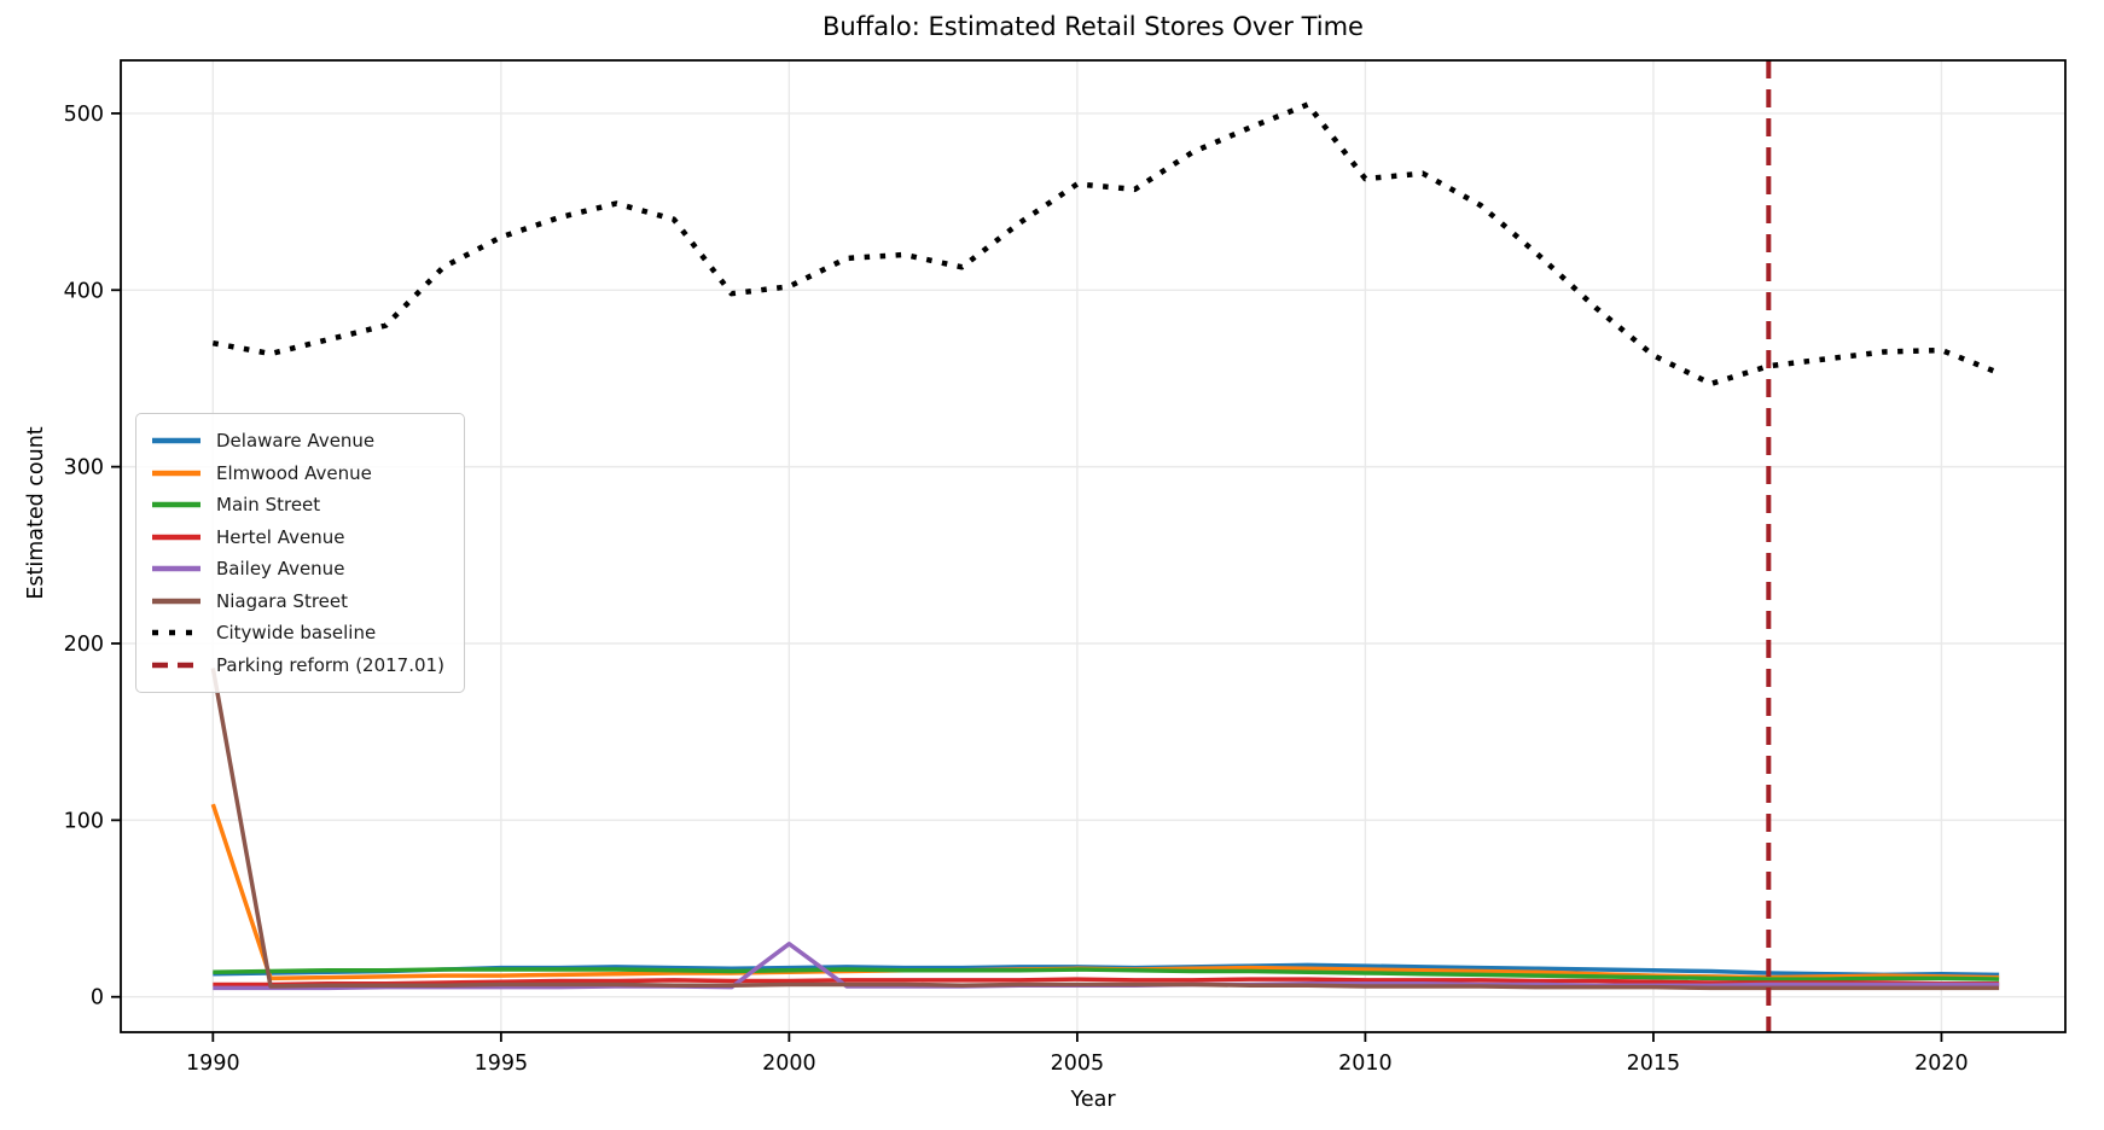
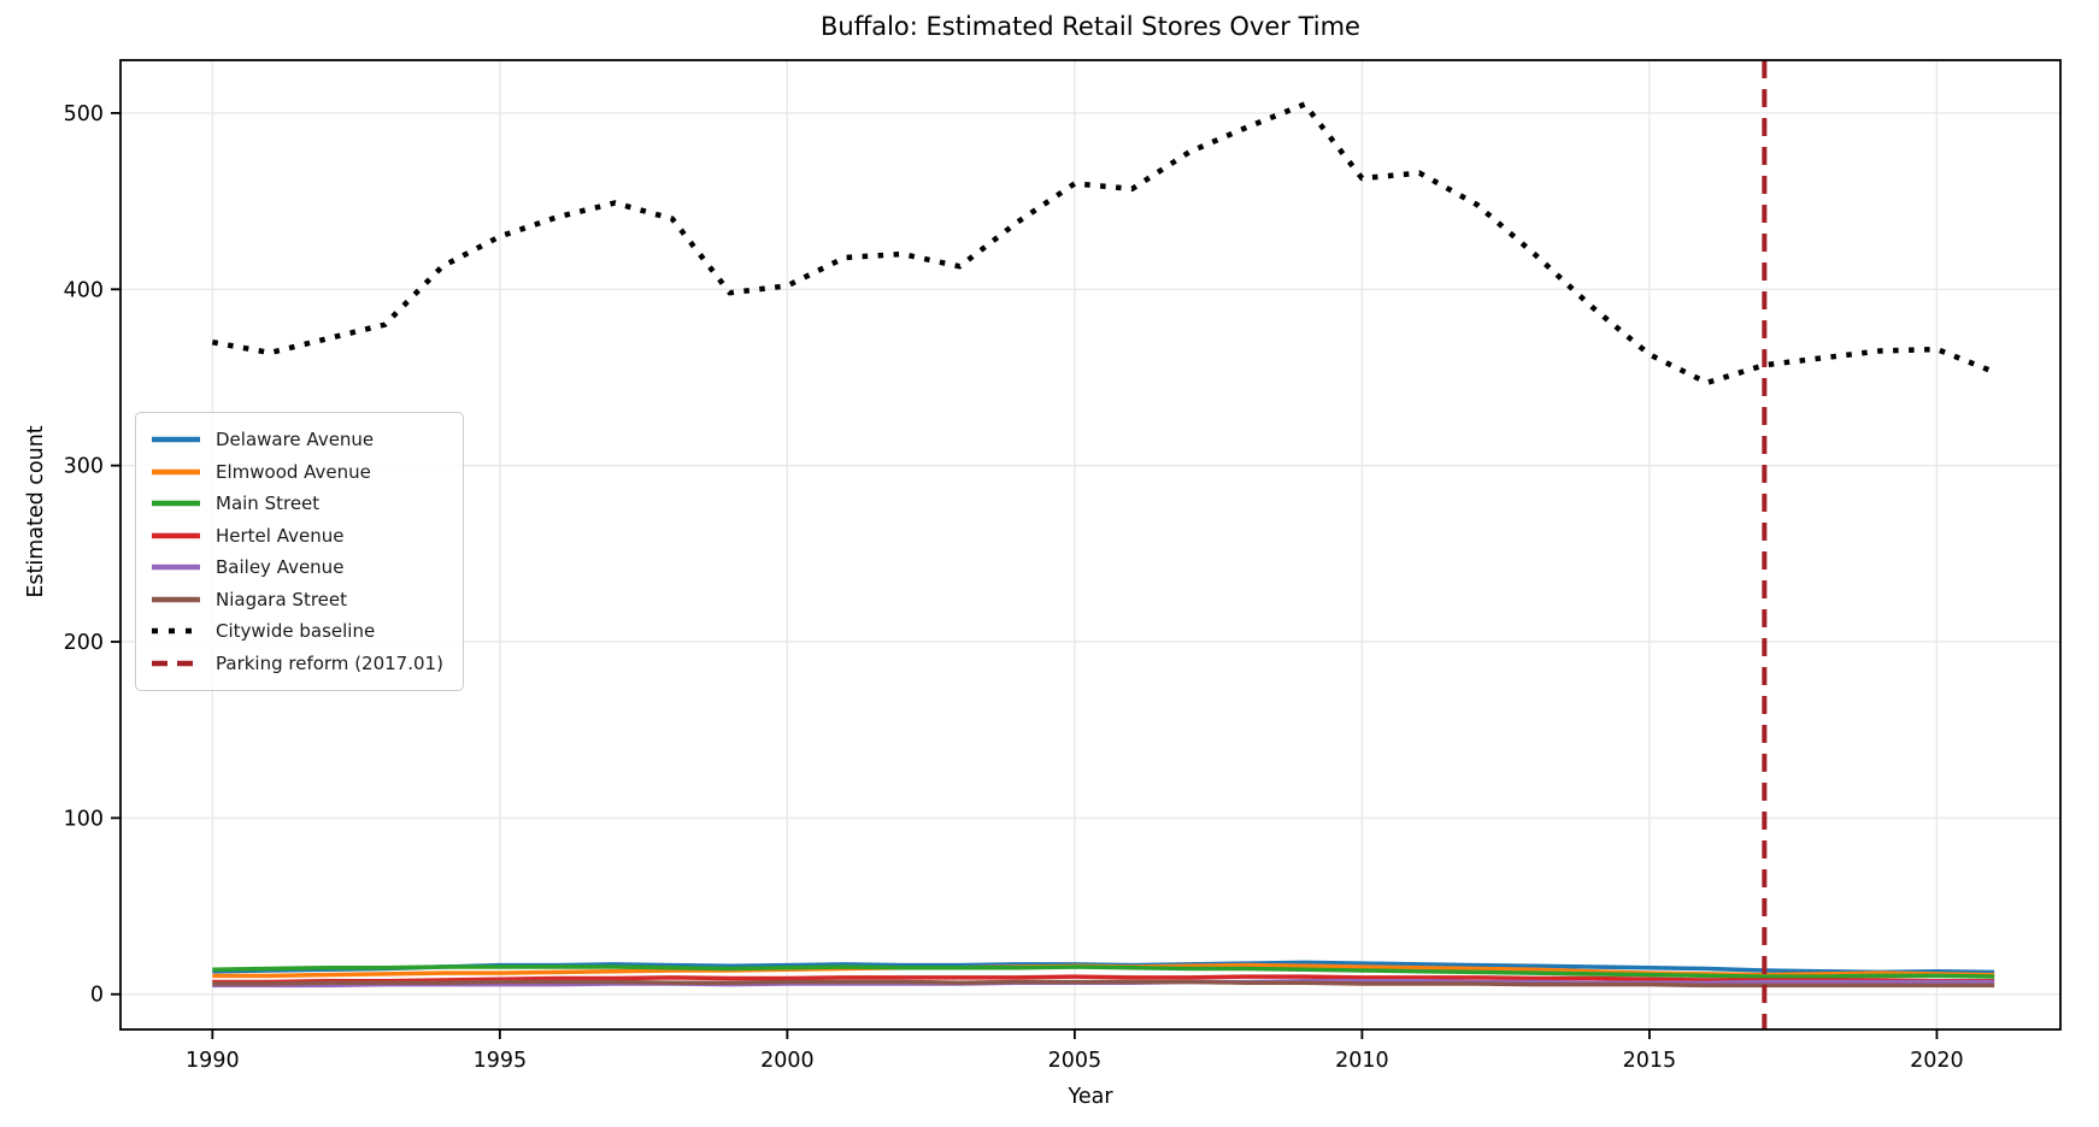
Elmwood Avenue/1990: 109 -> 10
Niagara Street/1990: 186 -> 6
Bailey Avenue/2000: 30 -> 6
